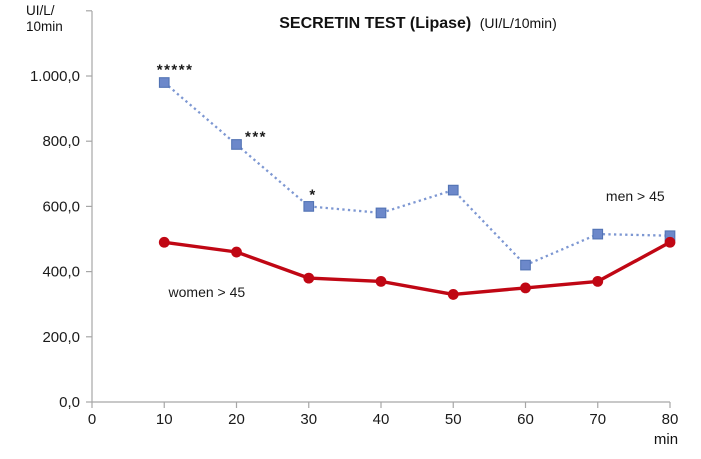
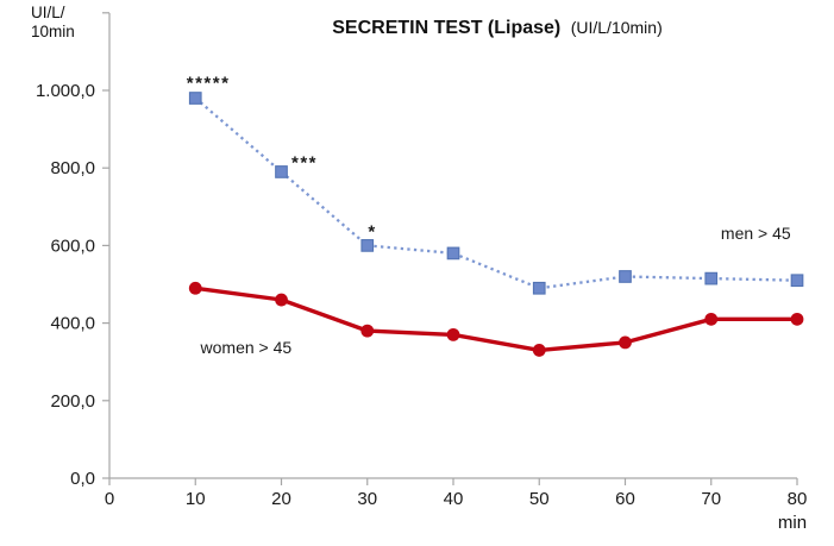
men > 45/50: 650 -> 490
men > 45/60: 420 -> 520
women > 45/70: 370 -> 410
women > 45/80: 490 -> 410
